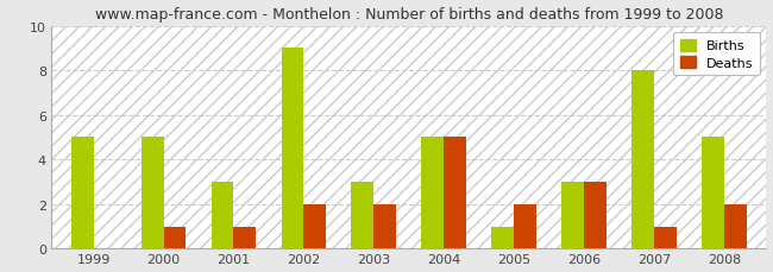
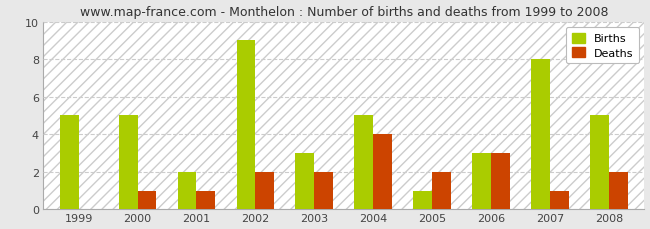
Births/2001: 3 -> 2
Deaths/2004: 5 -> 4
